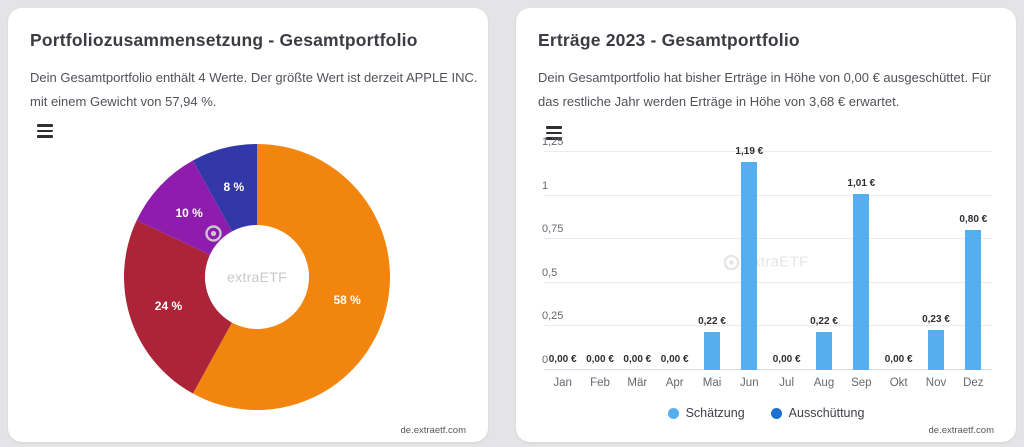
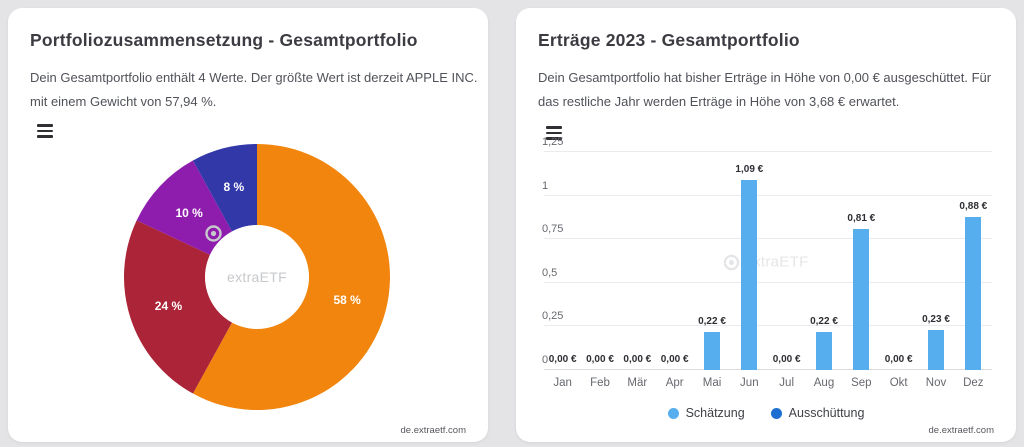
Erträge 2023 - Gesamtportfolio/Jun: 1,19 -> 1,09
Erträge 2023 - Gesamtportfolio/Sep: 1,01 -> 0,81
Erträge 2023 - Gesamtportfolio/Dez: 0,80 -> 0,88
